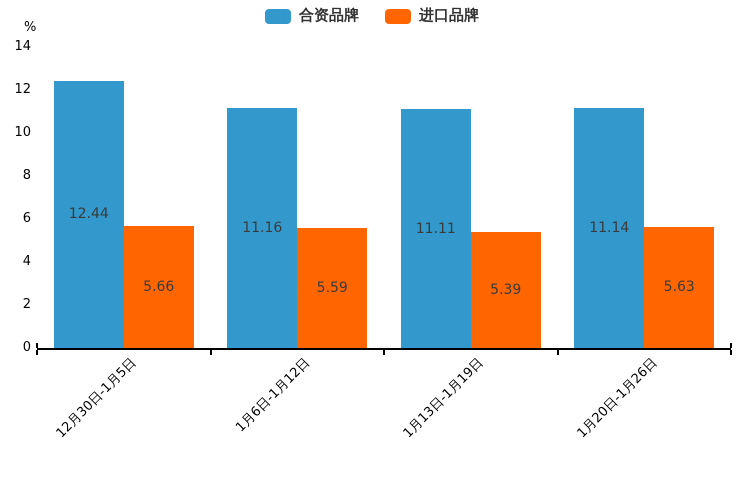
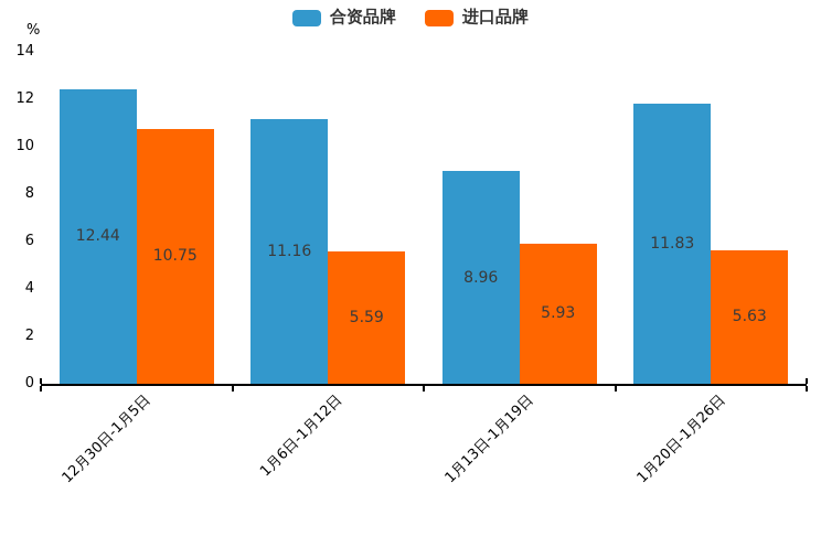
进口品牌/12月30日-1月5日: 5.66 -> 10.75
合资品牌/1月13日-1月19日: 11.11 -> 8.96
进口品牌/1月13日-1月19日: 5.39 -> 5.93
合资品牌/1月20日-1月26日: 11.14 -> 11.83
